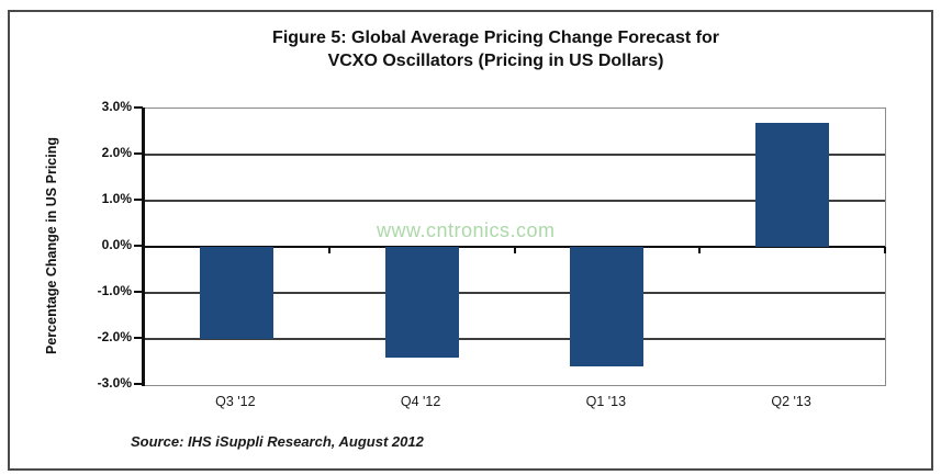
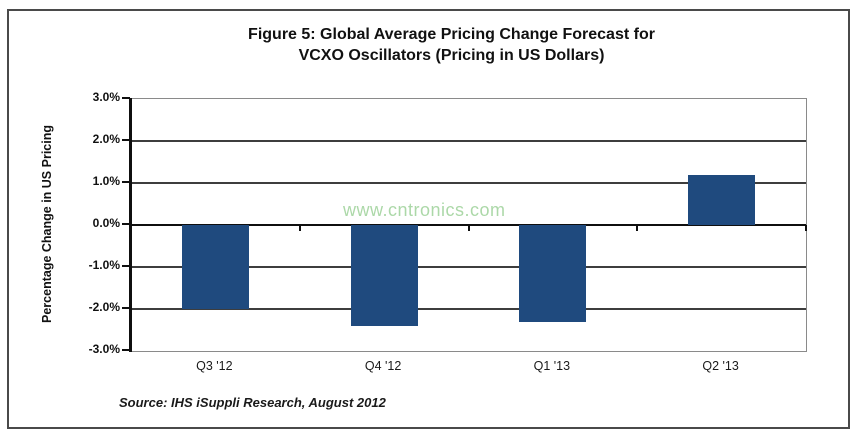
Q1 '13: -2.6% -> -2.3%
Q2 '13: 2.7% -> 1.2%
